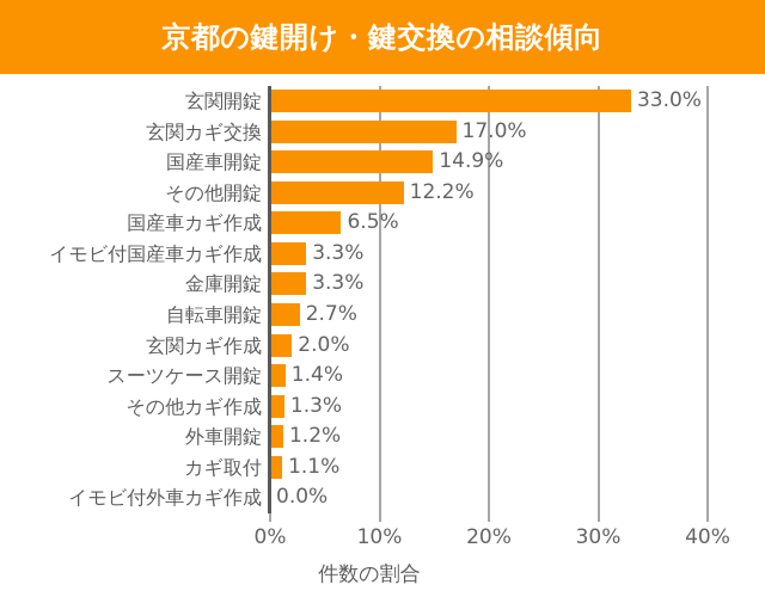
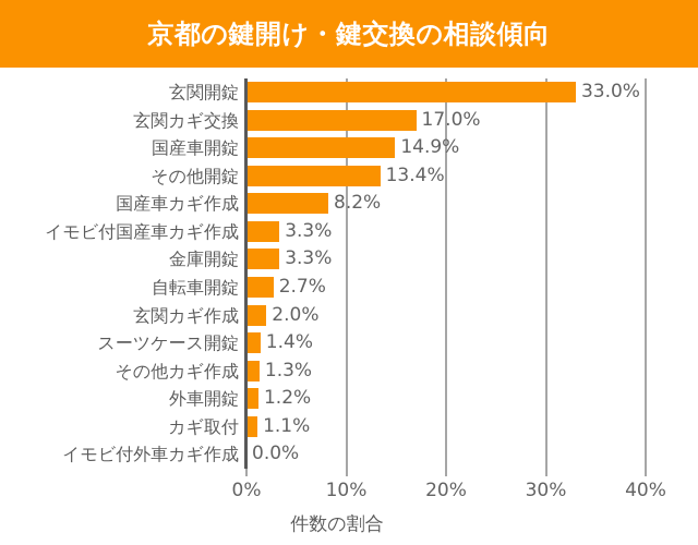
その他開錠: 12.2% -> 13.4%
国産車カギ作成: 6.5% -> 8.2%
